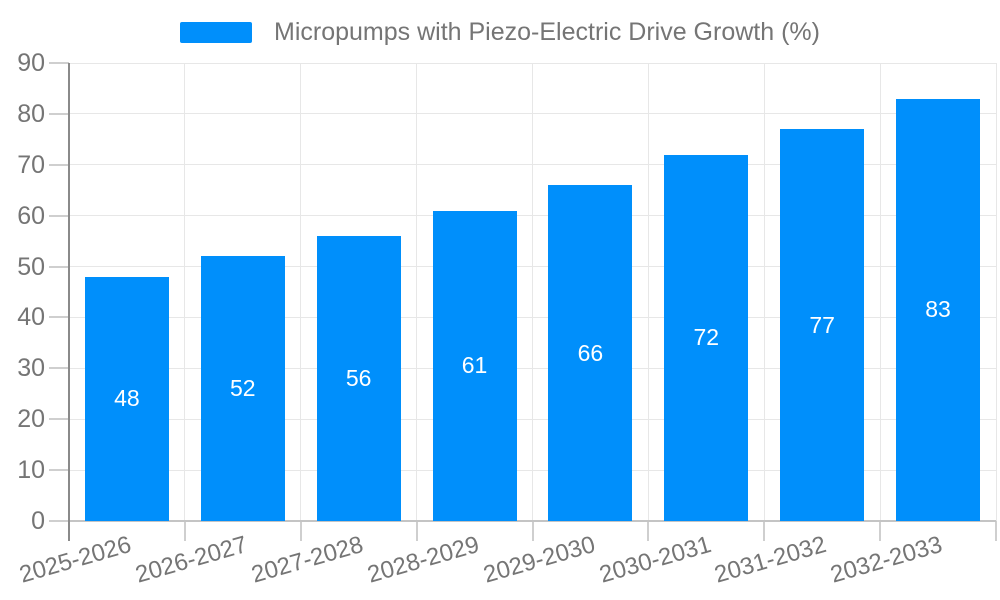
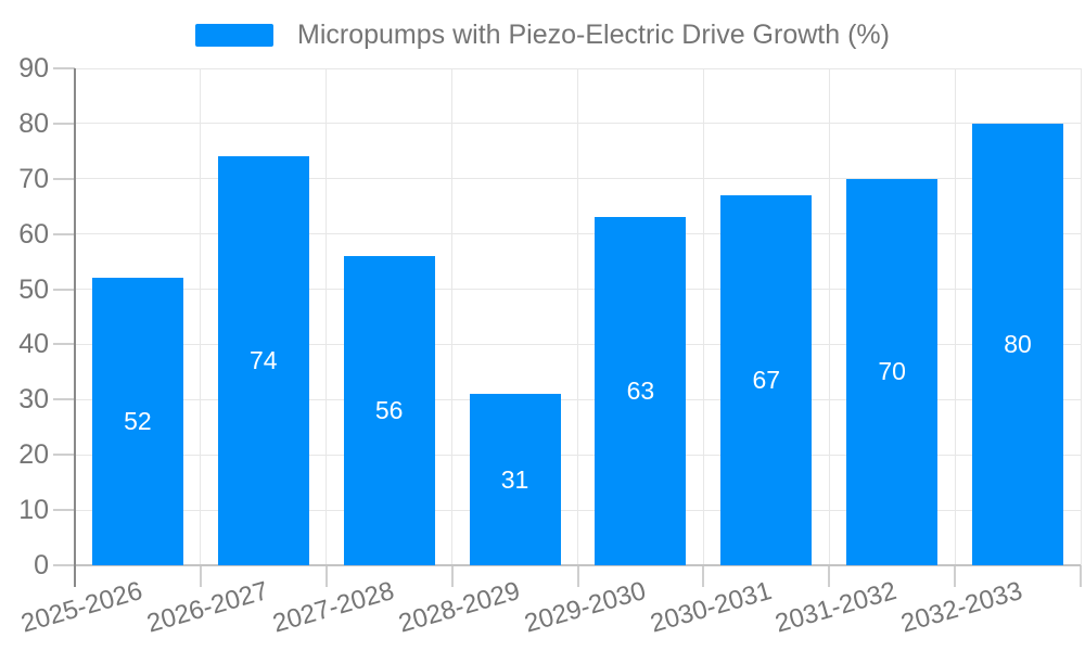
2025-2026: 48 -> 52
2026-2027: 52 -> 74
2028-2029: 61 -> 31
2029-2030: 66 -> 63
2030-2031: 72 -> 67
2031-2032: 77 -> 70
2032-2033: 83 -> 80
